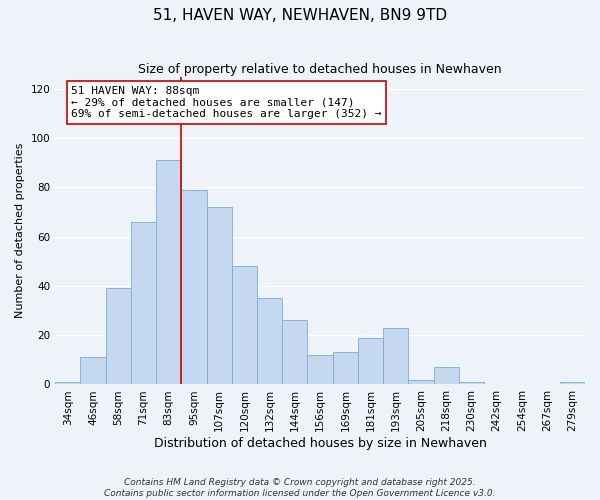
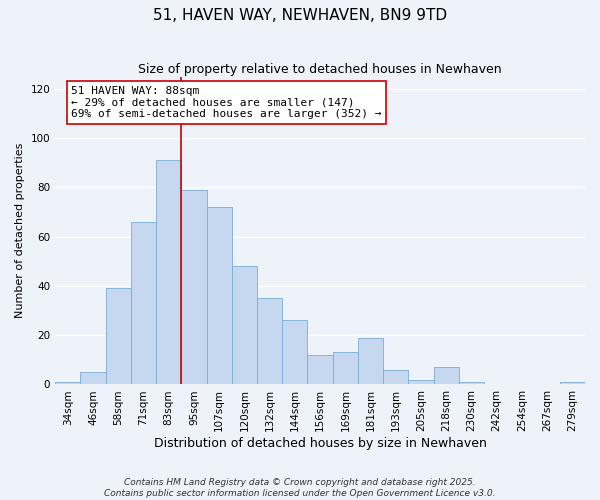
46sqm: 11 -> 5
193sqm: 23 -> 6
